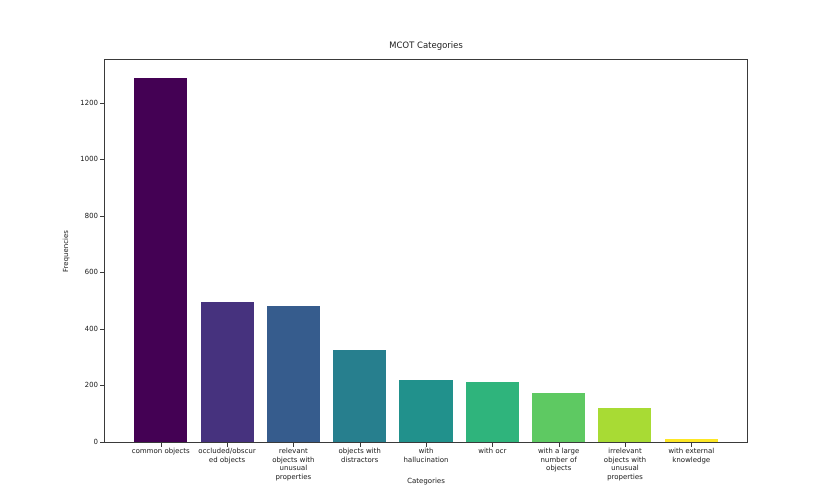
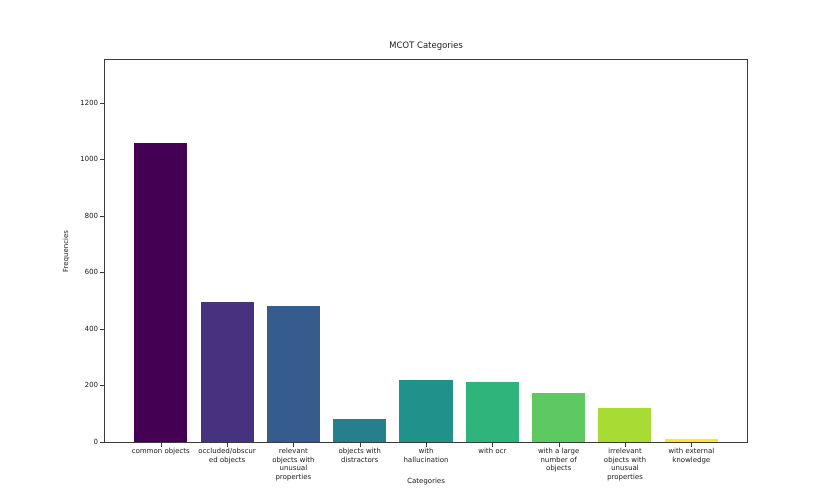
common objects: 1290 -> 1060
objects with distractors: 330 -> 80
